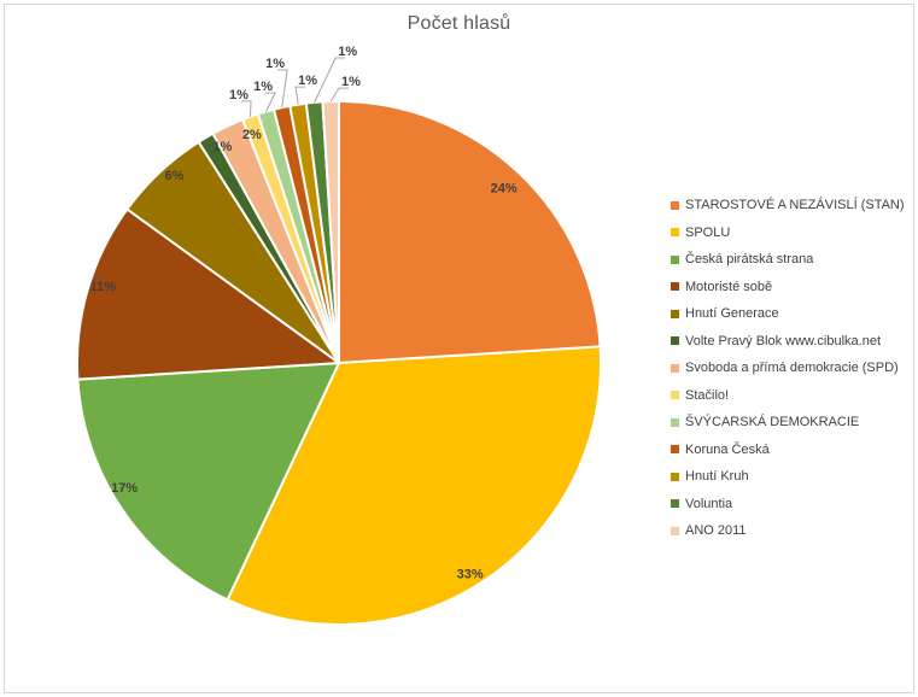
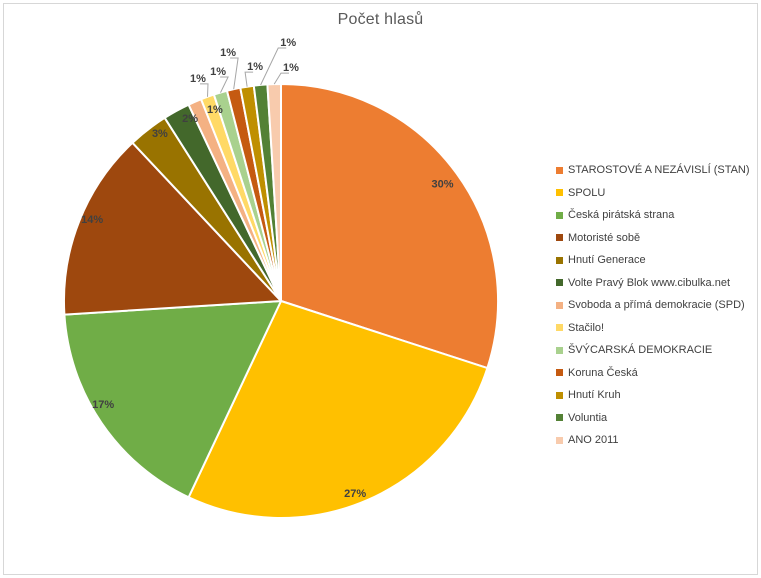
STAROSTOVÉ A NEZÁVISLÍ (STAN): 24% -> 30%
SPOLU: 33% -> 27%
Motoristé sobě: 11% -> 14%
Hnutí Generace: 6% -> 3%
Volte Pravý Blok www.cibulka.net: 1% -> 2%
Svoboda a přímá demokracie (SPD): 2% -> 1%
